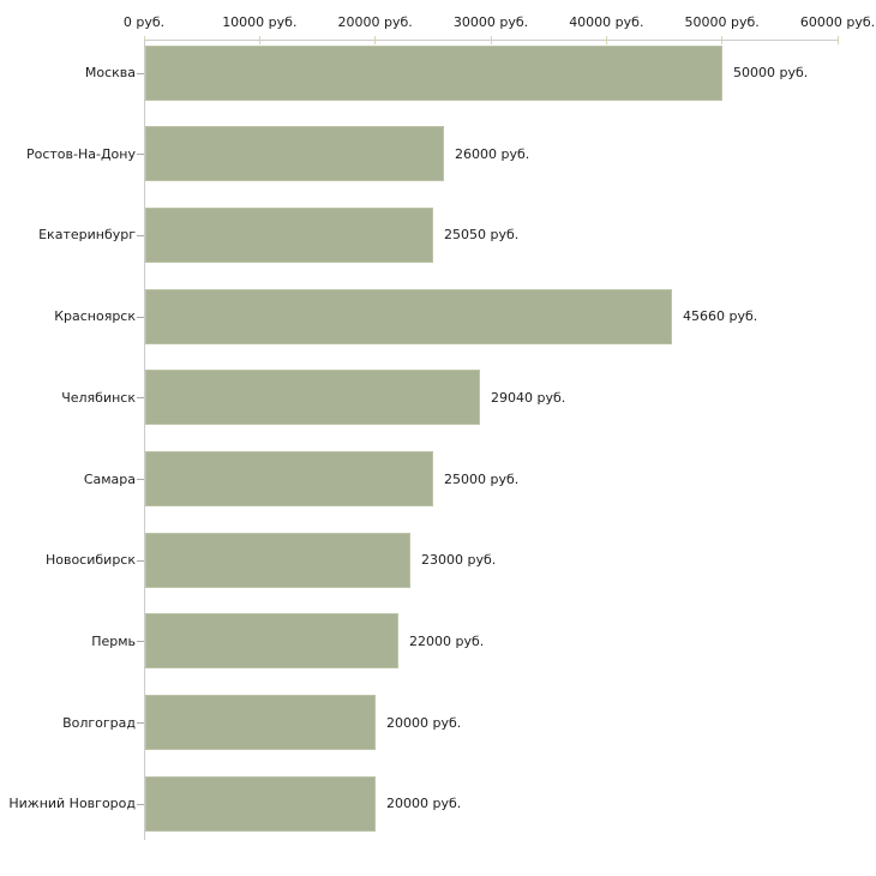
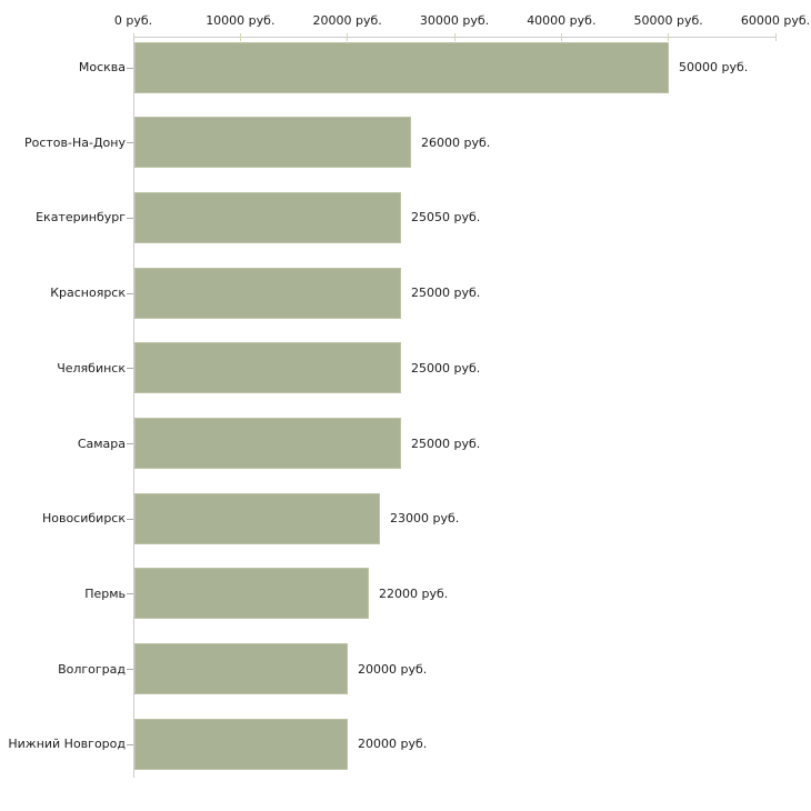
Красноярск: 45660 -> 25000
Челябинск: 29040 -> 25000
